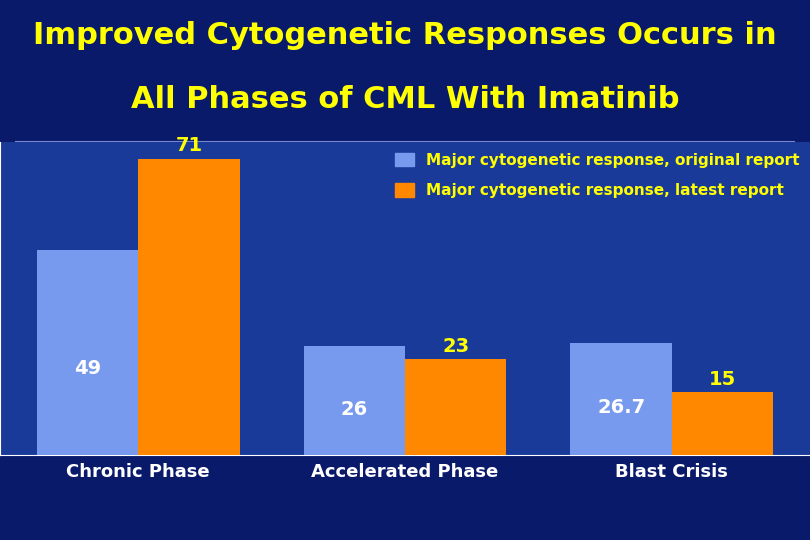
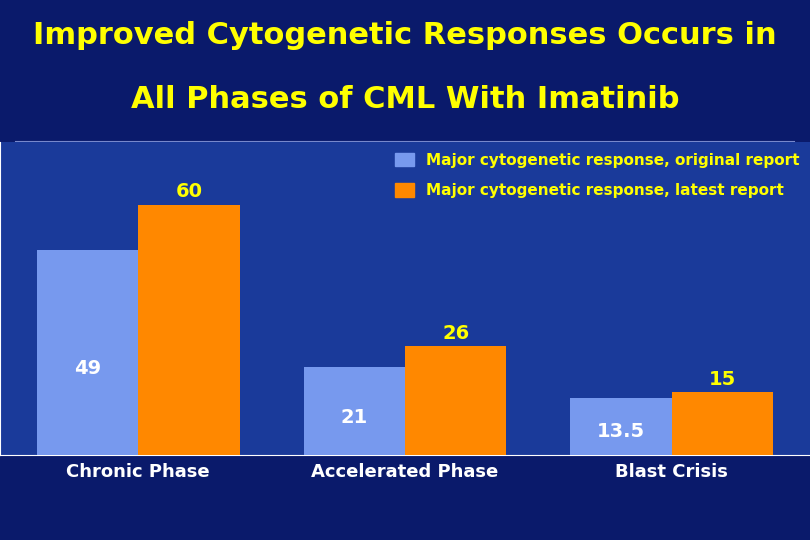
Major cytogenetic response, latest report/Chronic Phase: 71 -> 60
Major cytogenetic response, original report/Accelerated Phase: 26 -> 21
Major cytogenetic response, latest report/Accelerated Phase: 23 -> 26
Major cytogenetic response, original report/Blast Crisis: 26.7 -> 13.5
